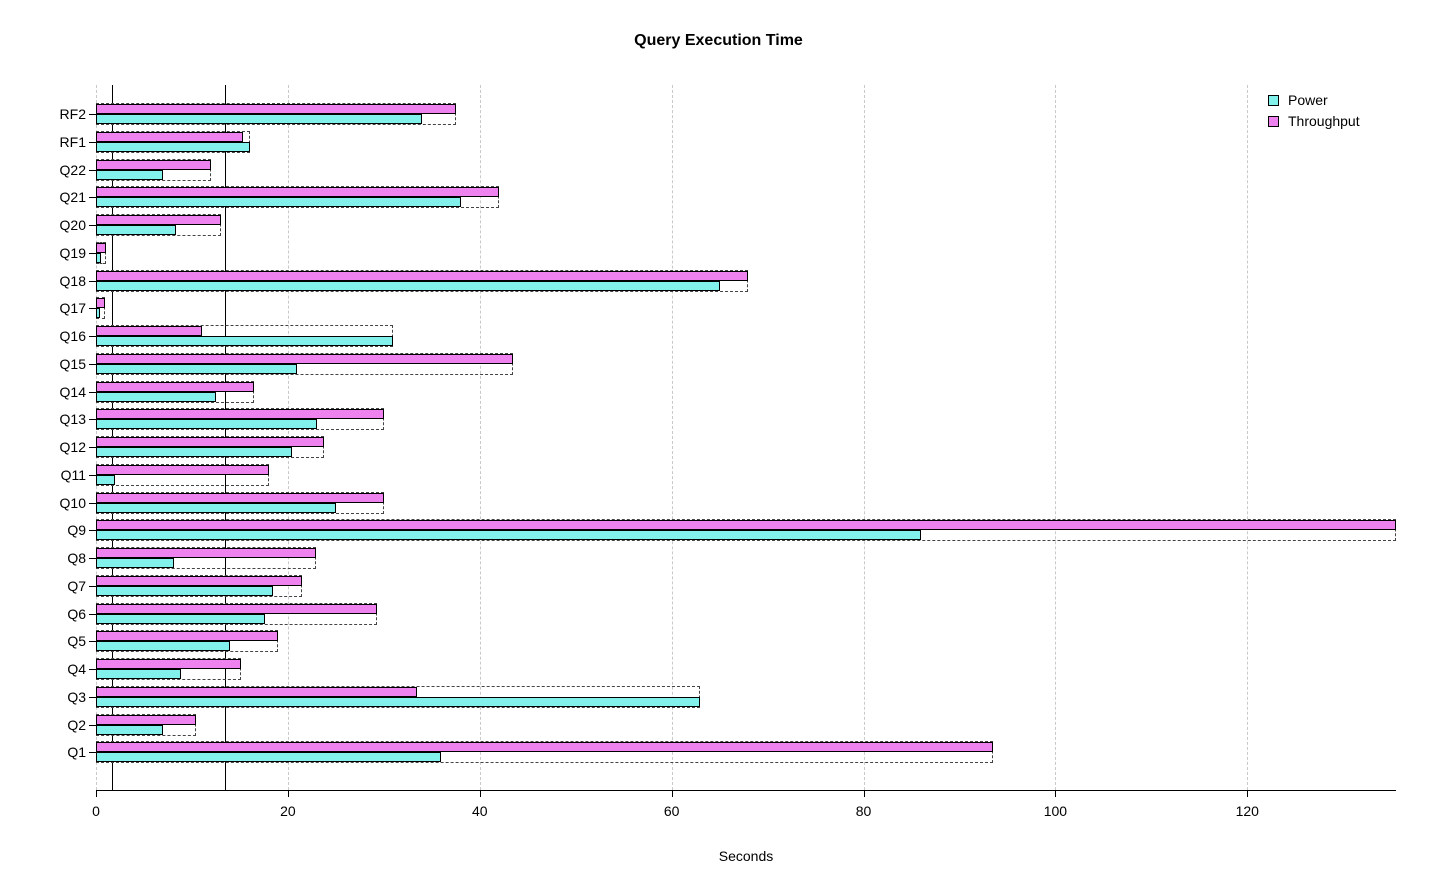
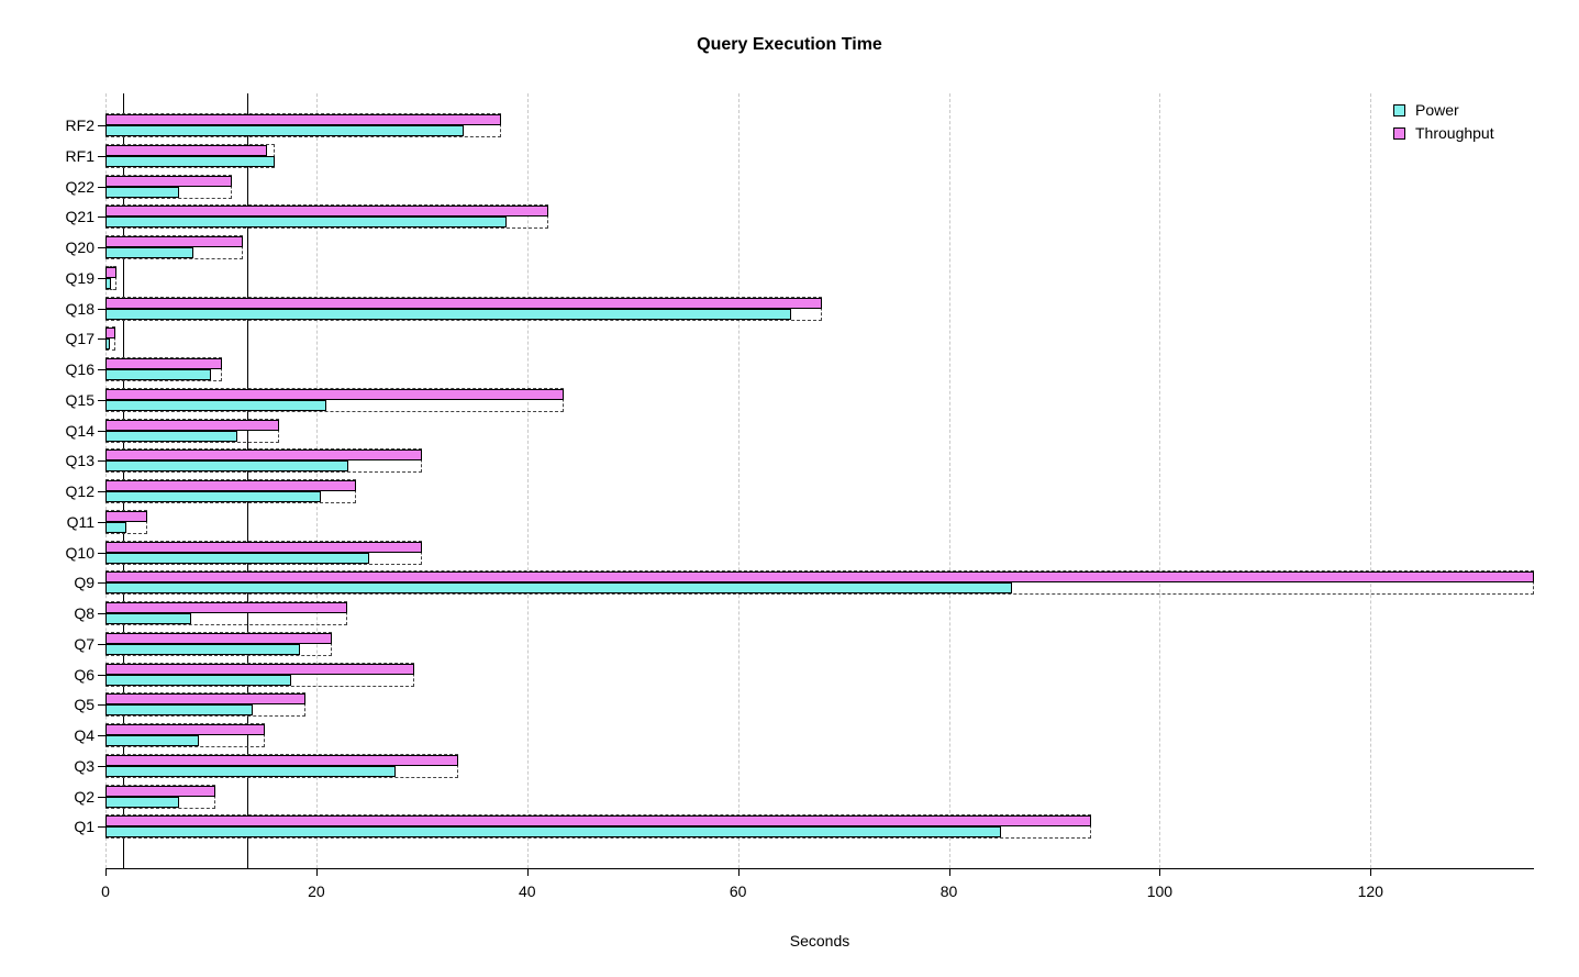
Power/Q16: 31 -> 10
Throughput/Q11: 18 -> 4
Power/Q3: 63 -> 28
Power/Q1: 36 -> 85
